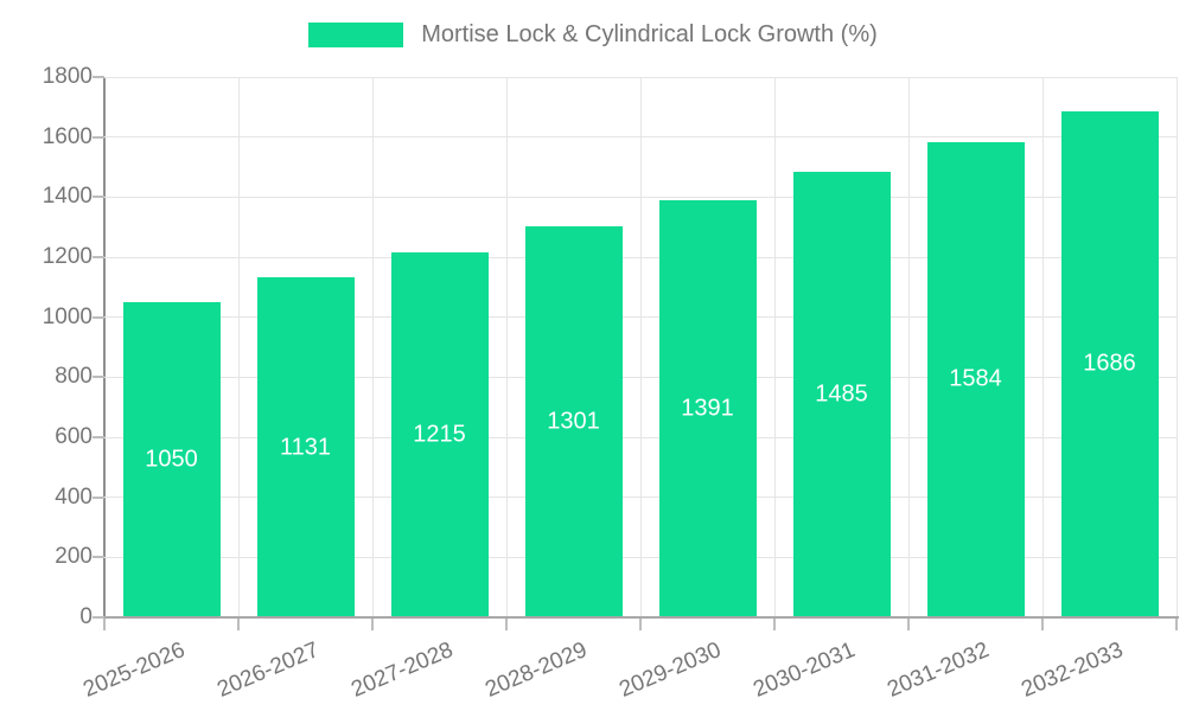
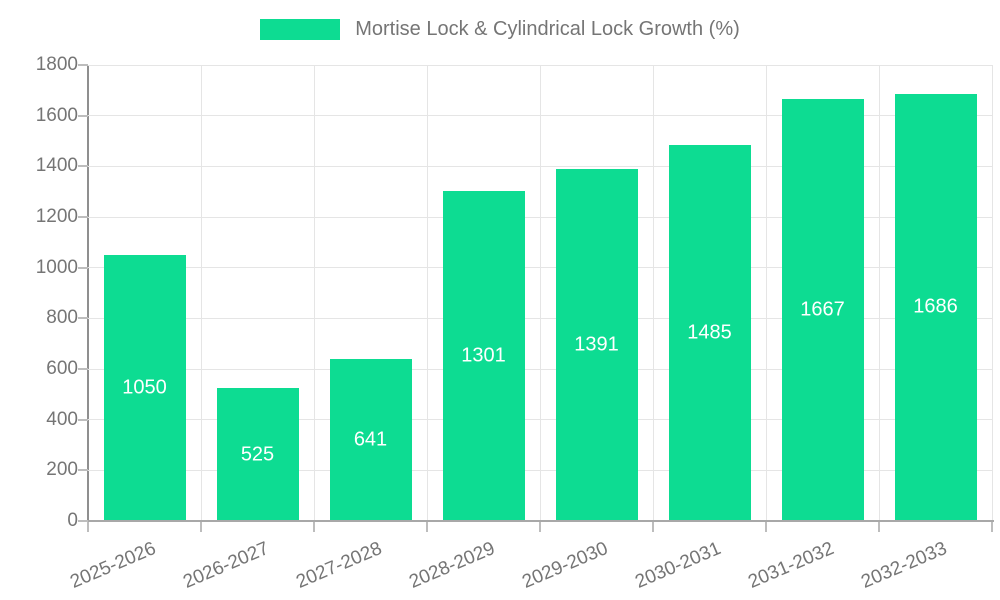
2026-2027: 1131 -> 525
2027-2028: 1215 -> 641
2031-2032: 1584 -> 1667
